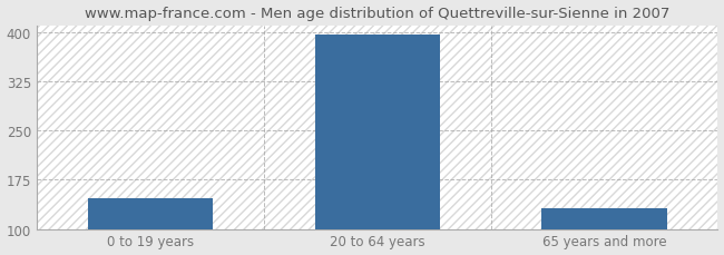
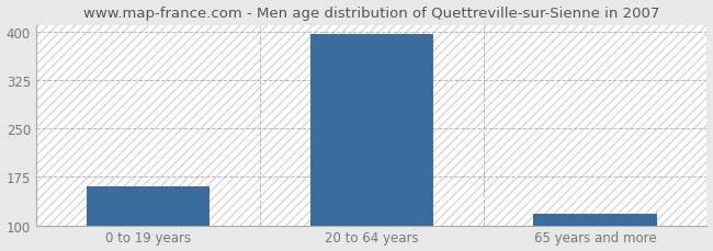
0 to 19 years: 146 -> 160
65 years and more: 132 -> 118
